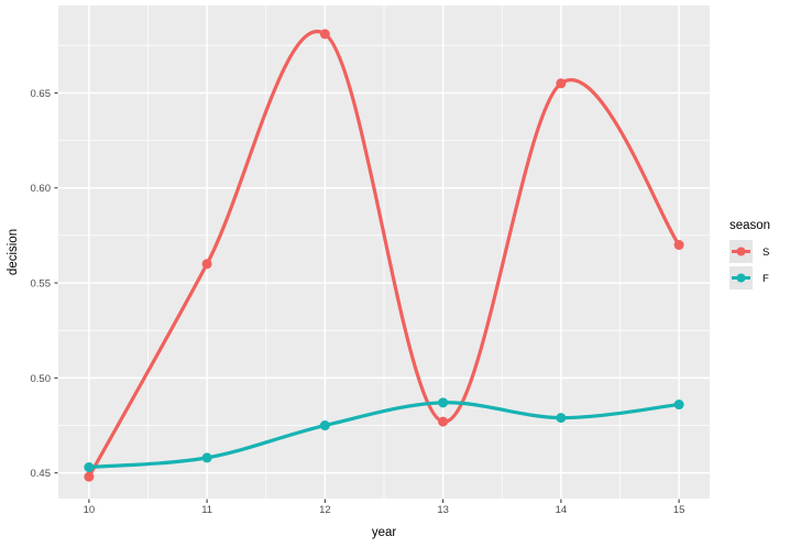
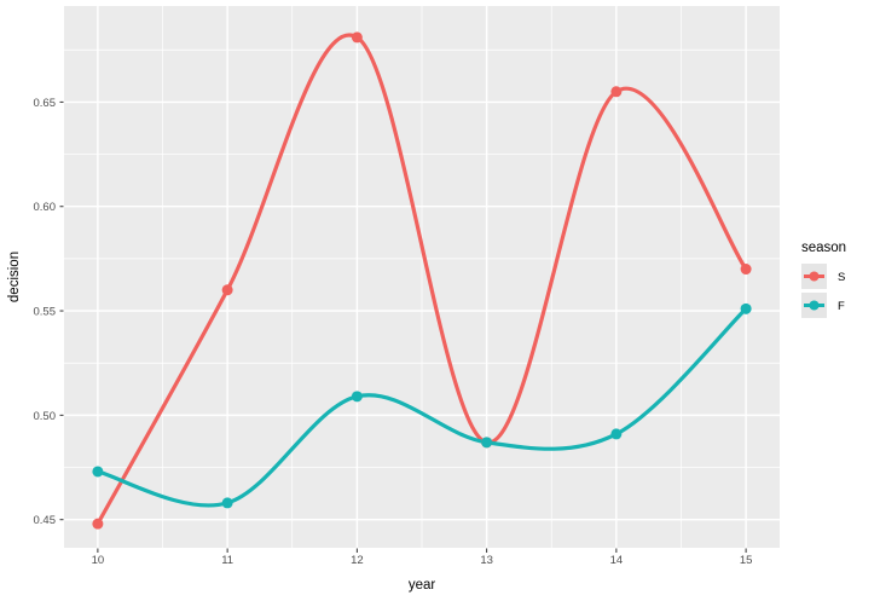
F/10: 0.453 -> 0.473
F/12: 0.475 -> 0.509
S/13: 0.477 -> 0.487
F/14: 0.479 -> 0.491
F/15: 0.486 -> 0.551
